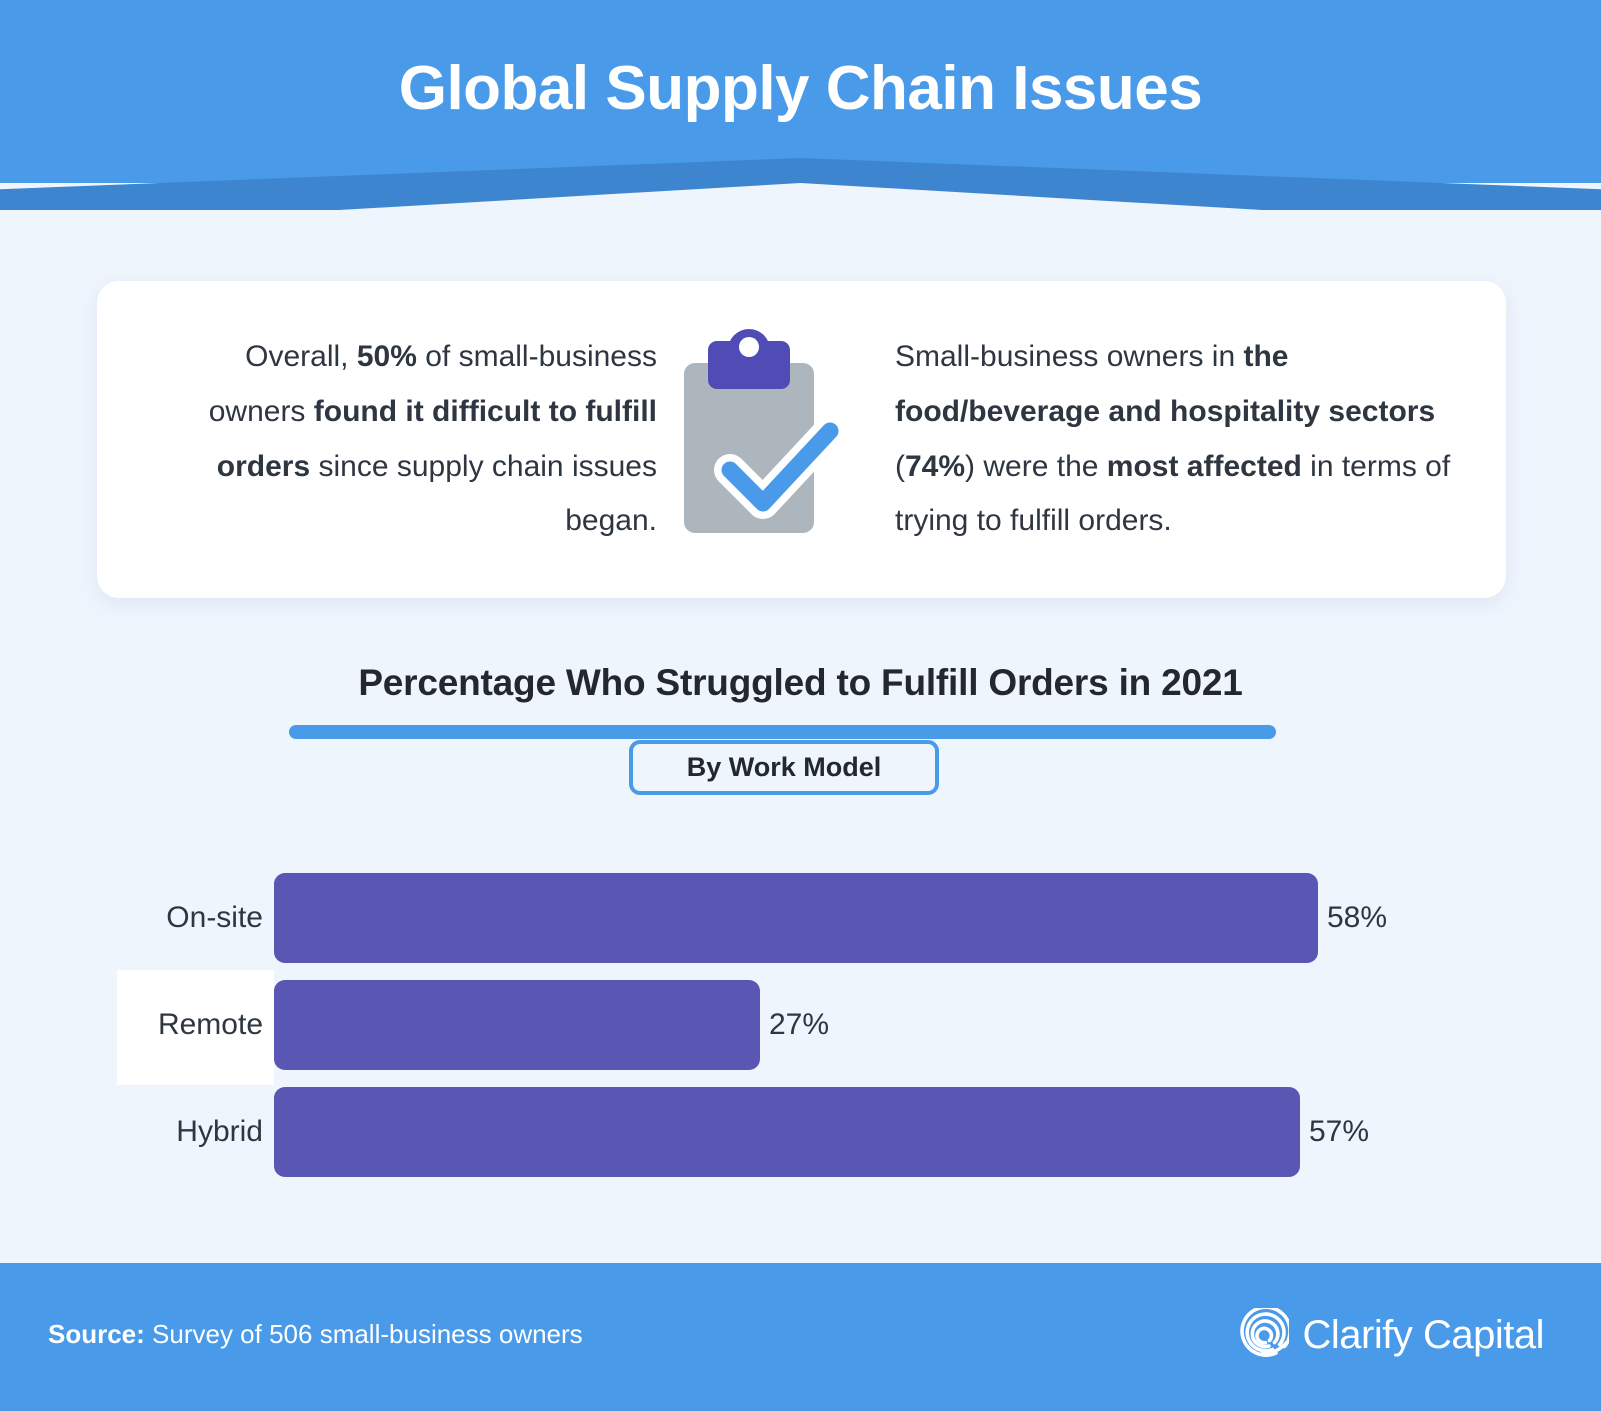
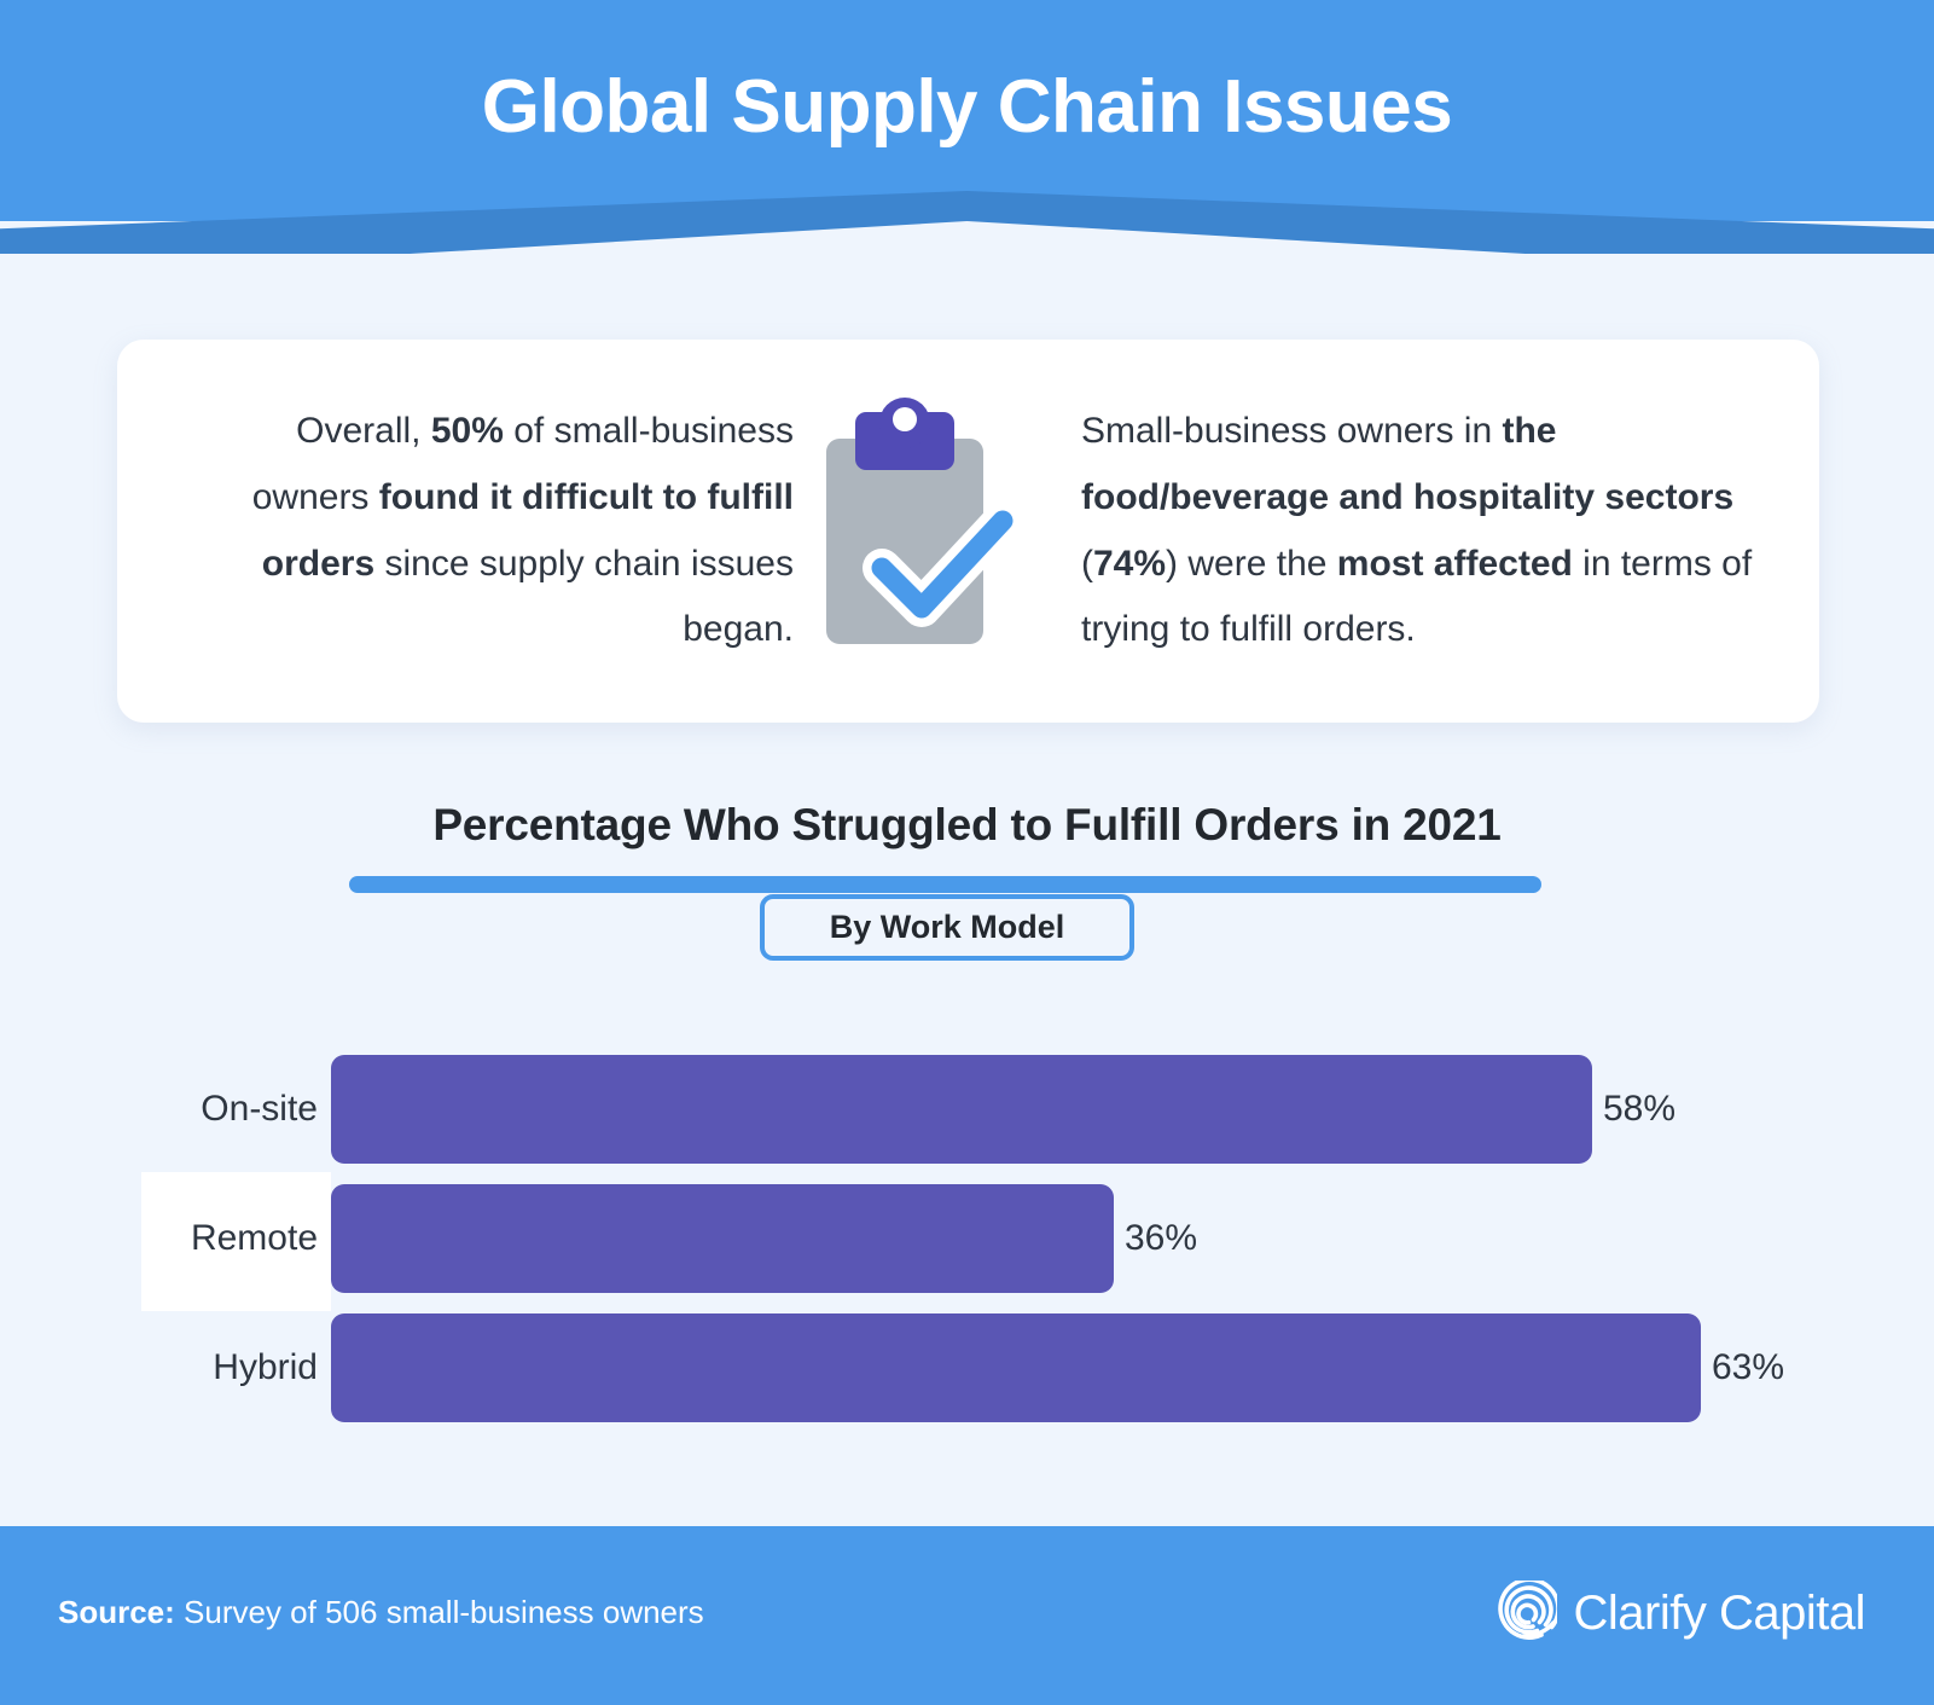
Remote: 27% -> 36%
Hybrid: 57% -> 63%
